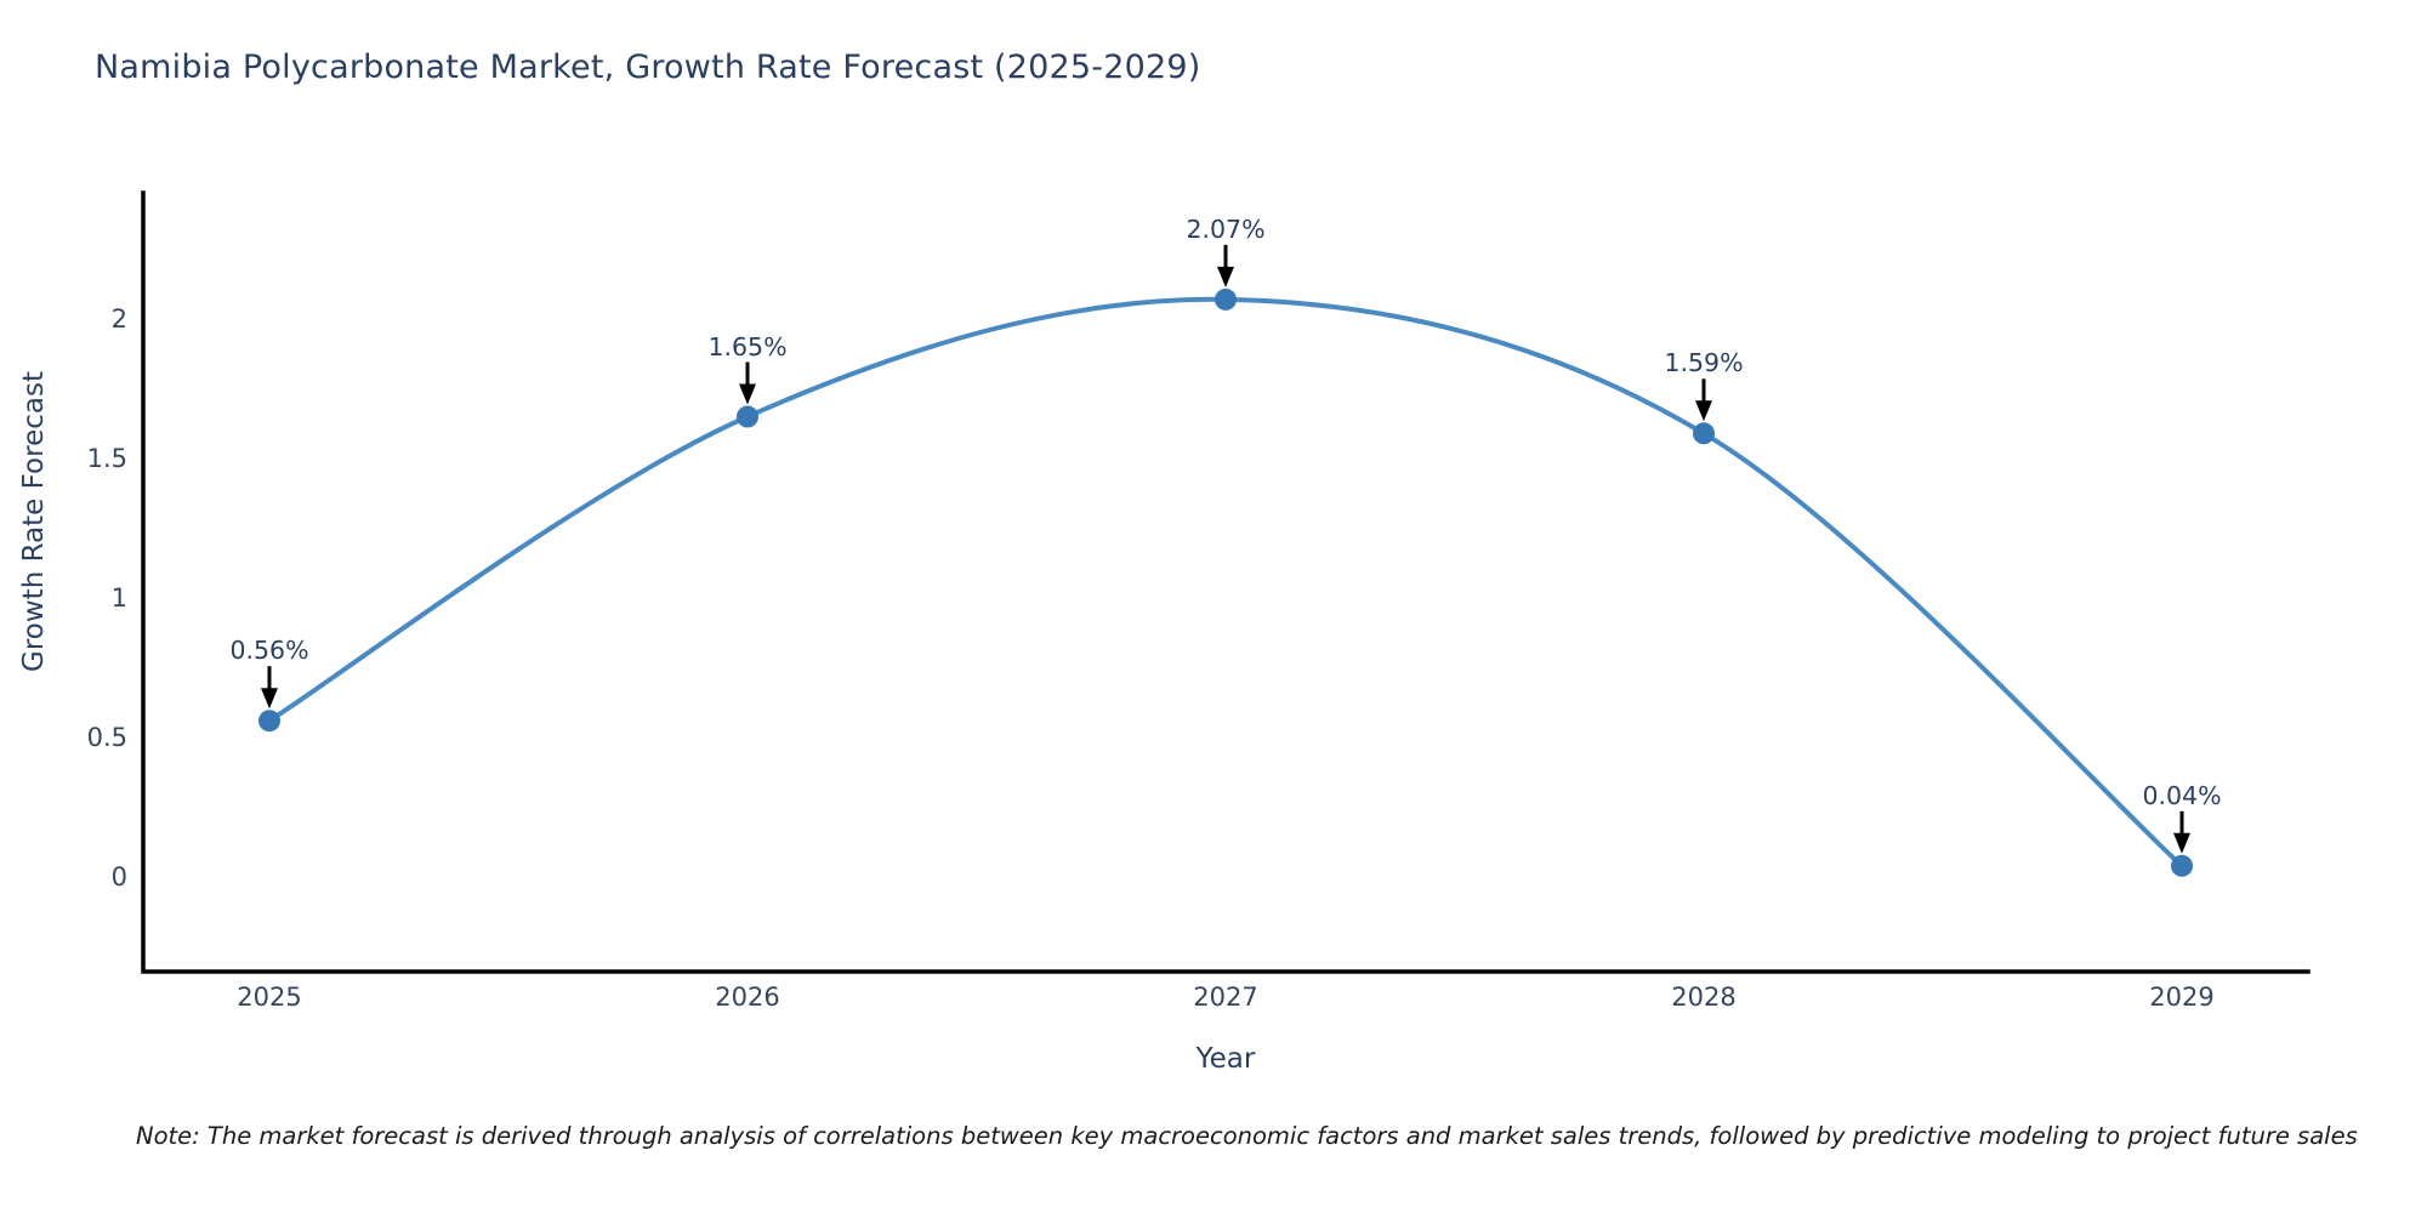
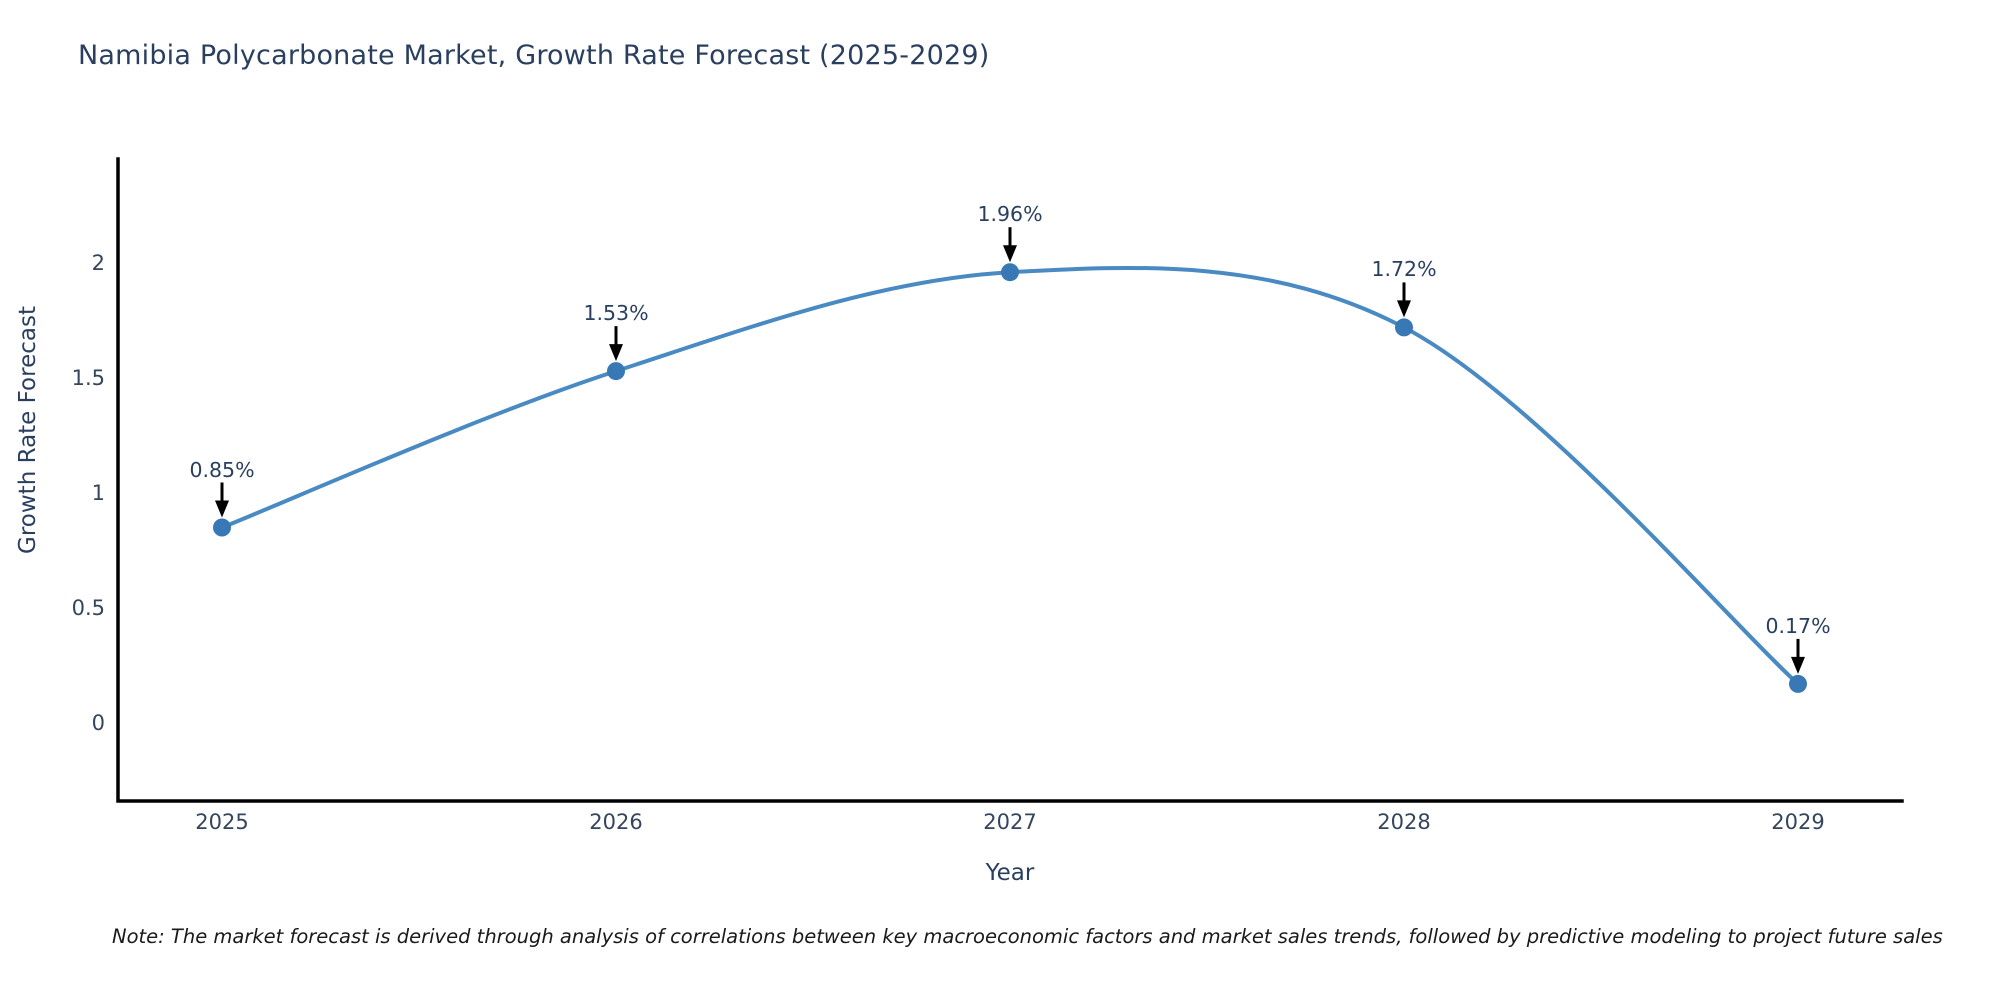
2025: 0.56% -> 0.85%
2026: 1.65% -> 1.53%
2027: 2.07% -> 1.96%
2028: 1.59% -> 1.72%
2029: 0.04% -> 0.17%
